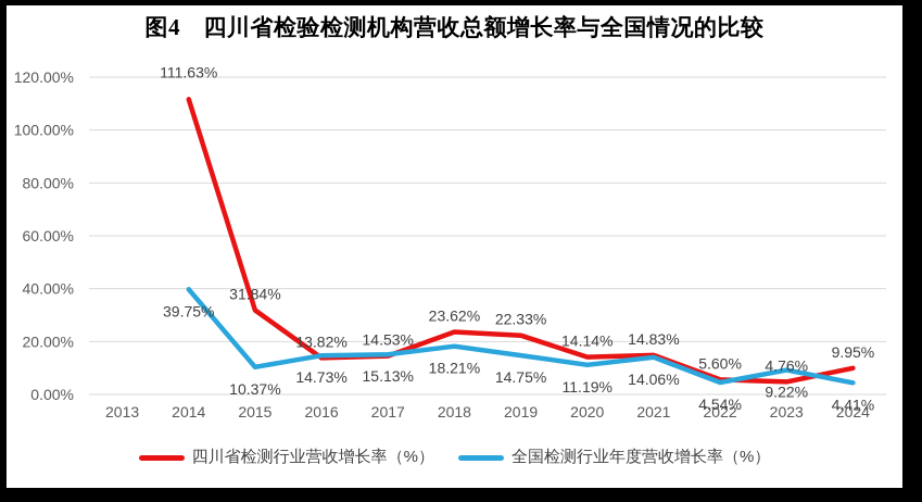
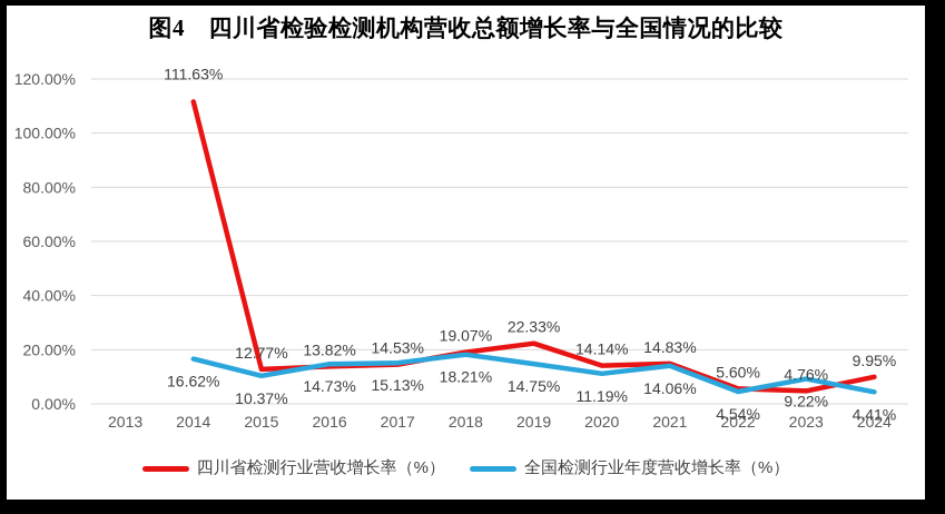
全国检测行业年度营收增长率（%）/2014: 39.75% -> 16.62%
四川省检测行业营收增长率（%）/2015: 31.84% -> 12.77%
四川省检测行业营收增长率（%）/2018: 23.62% -> 19.07%
